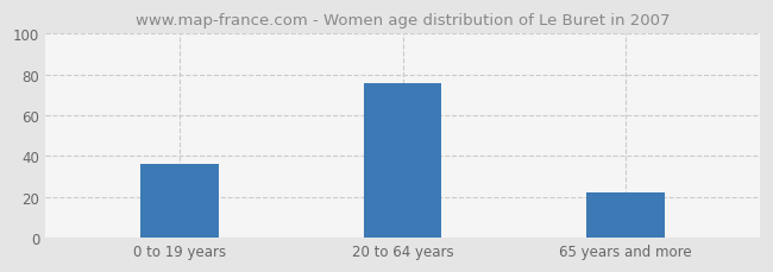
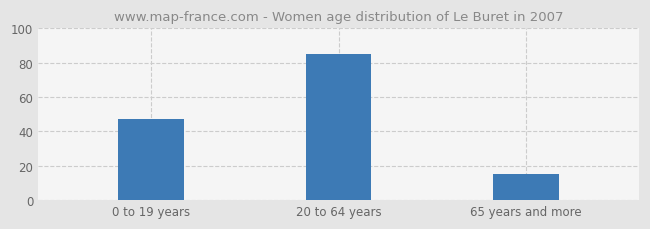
0 to 19 years: 36 -> 47
20 to 64 years: 76 -> 85
65 years and more: 22 -> 15
